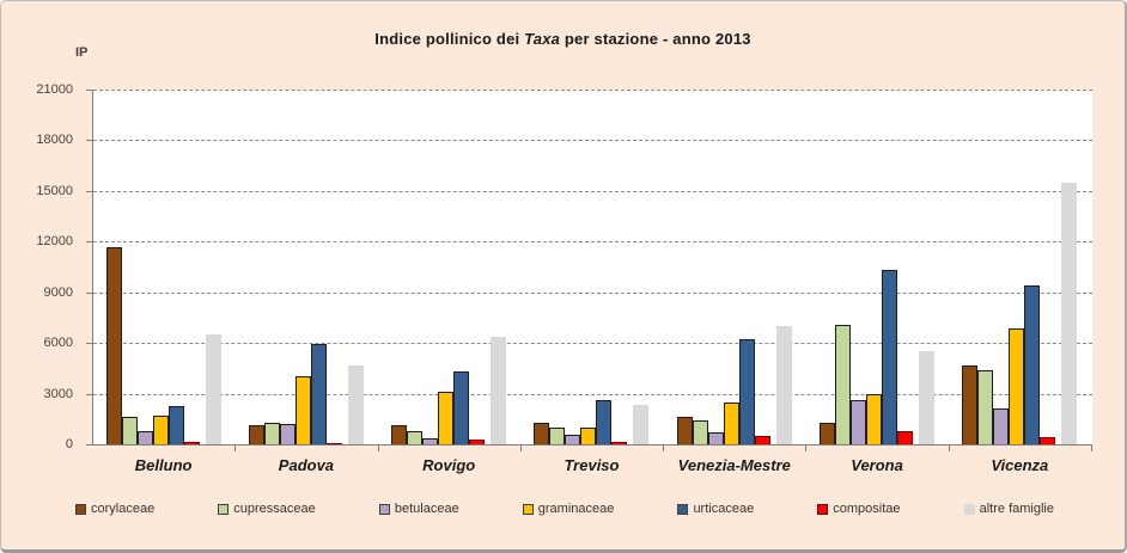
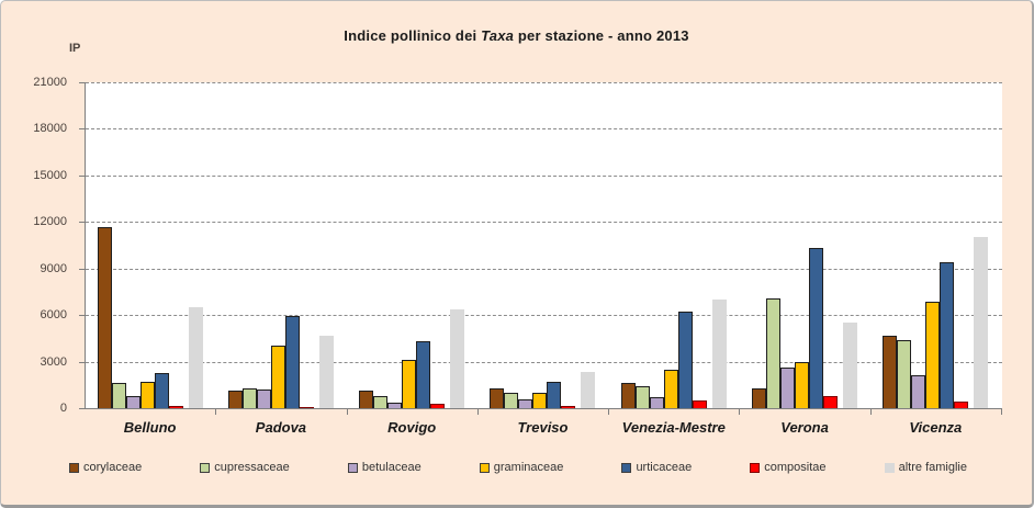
urticaceae/Treviso: 2600 -> 1700
altre famiglie/Vicenza: 15500 -> 11000
